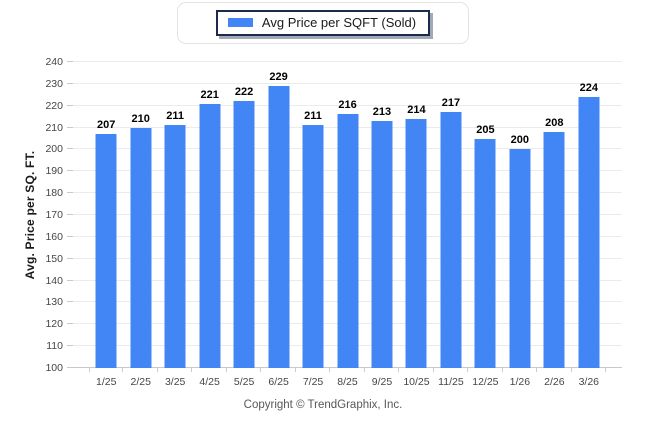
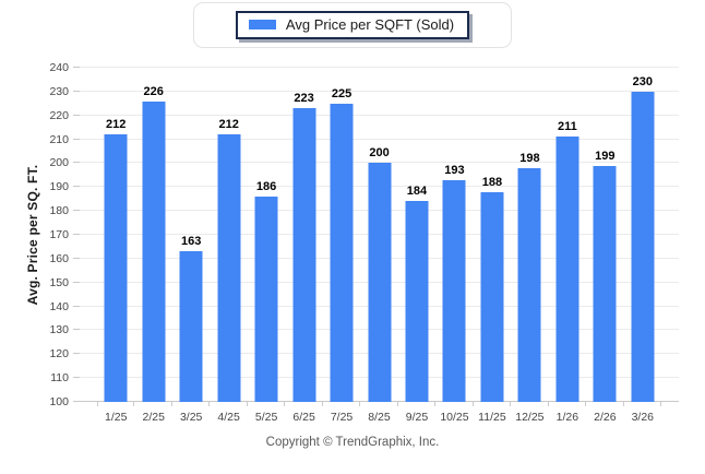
1/25: 207 -> 212
2/25: 210 -> 226
3/25: 211 -> 163
4/25: 221 -> 212
5/25: 222 -> 186
6/25: 229 -> 223
7/25: 211 -> 225
8/25: 216 -> 200
9/25: 213 -> 184
10/25: 214 -> 193
11/25: 217 -> 188
12/25: 205 -> 198
1/26: 200 -> 211
2/26: 208 -> 199
3/26: 224 -> 230
